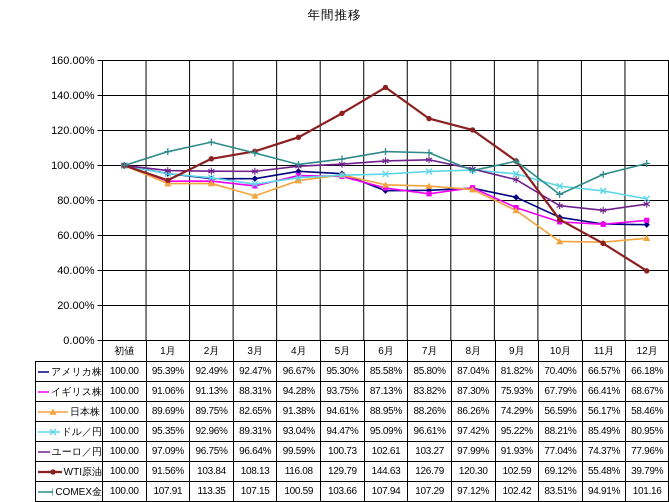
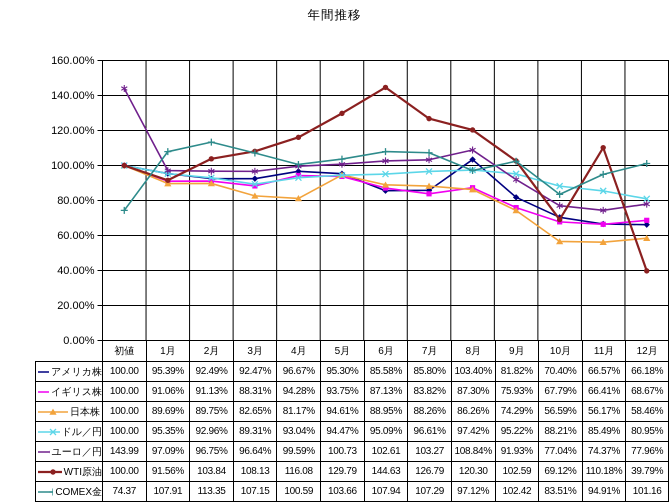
ユーロ／円/初値: 100.00 -> 143.99
COMEX金/初値: 100.00 -> 74.37
日本株/4月: 91.38% -> 81.17%
アメリカ株/8月: 87.04% -> 103.40%
ユーロ／円/8月: 97.99% -> 108.84%
WTI原油/11月: 55.48% -> 110.18%
